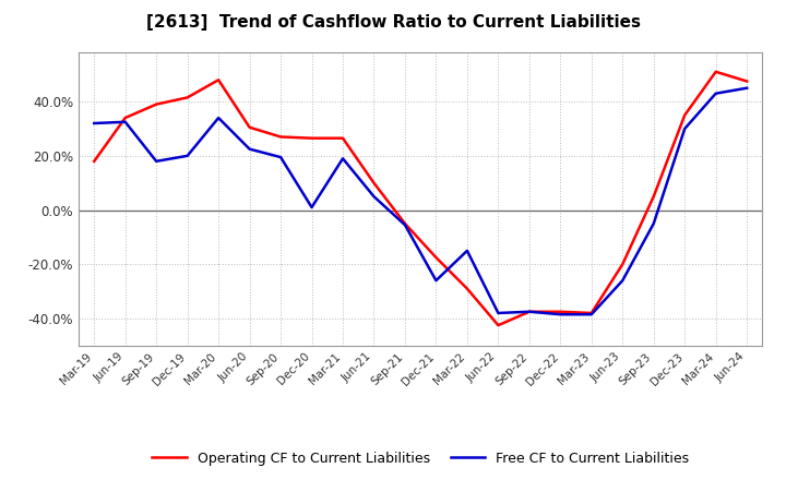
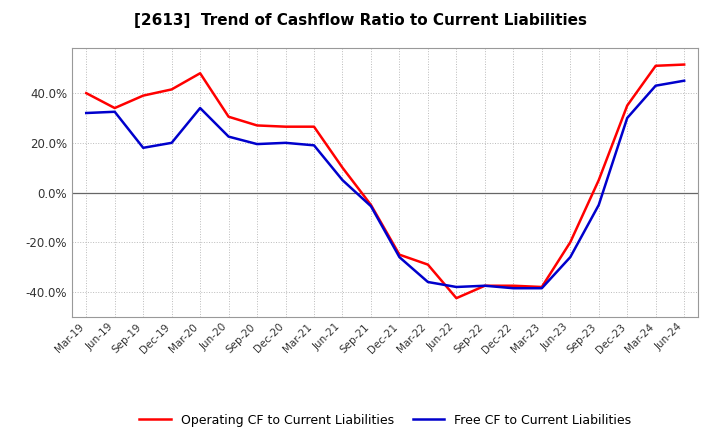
Operating CF to Current Liabilities/Mar-19: 18.0% -> 40.0%
Free CF to Current Liabilities/Dec-20: 1.0% -> 20.0%
Operating CF to Current Liabilities/Dec-21: -17.5% -> -25.0%
Free CF to Current Liabilities/Mar-22: -15.0% -> -36.0%
Operating CF to Current Liabilities/Jun-24: 47.5% -> 51.5%
